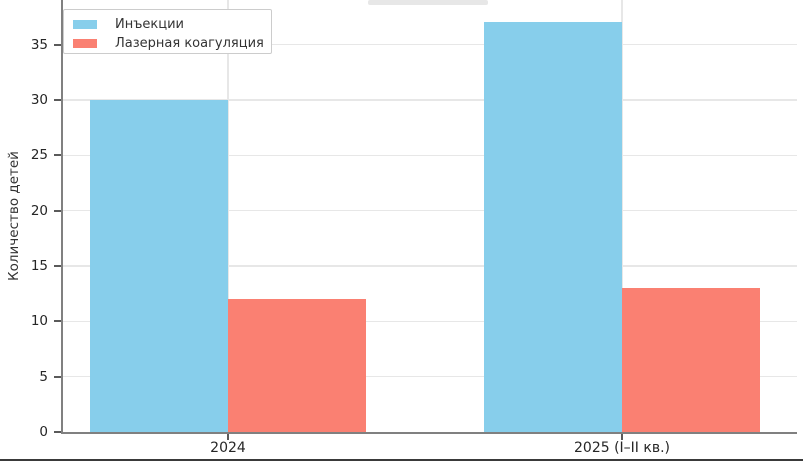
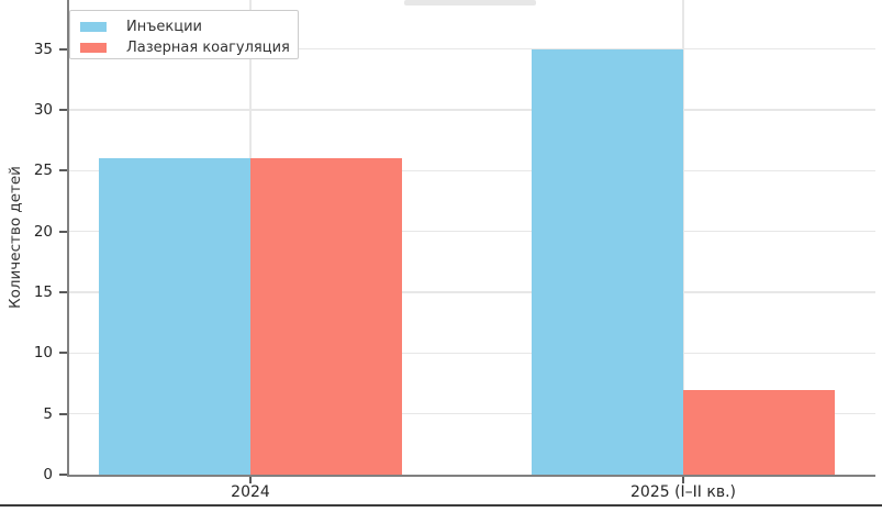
Инъекции/2024: 30 -> 26
Лазерная коагуляция/2024: 12 -> 26
Инъекции/2025 (I–II кв.): 37 -> 35
Лазерная коагуляция/2025 (I–II кв.): 13 -> 7
